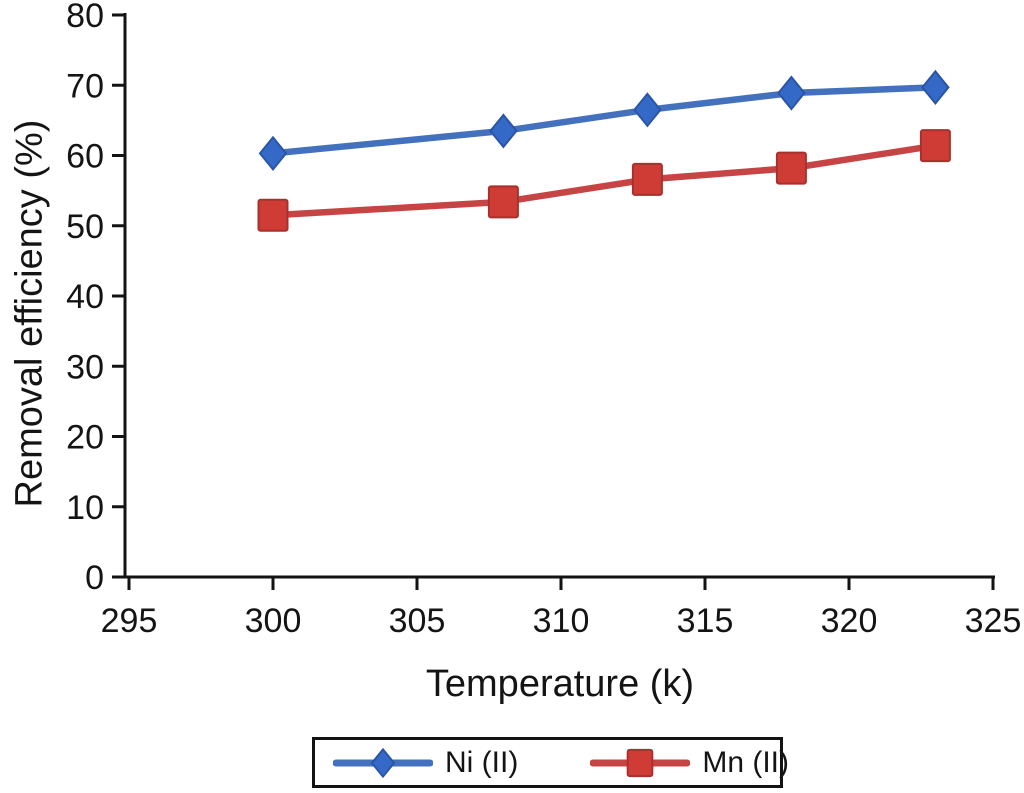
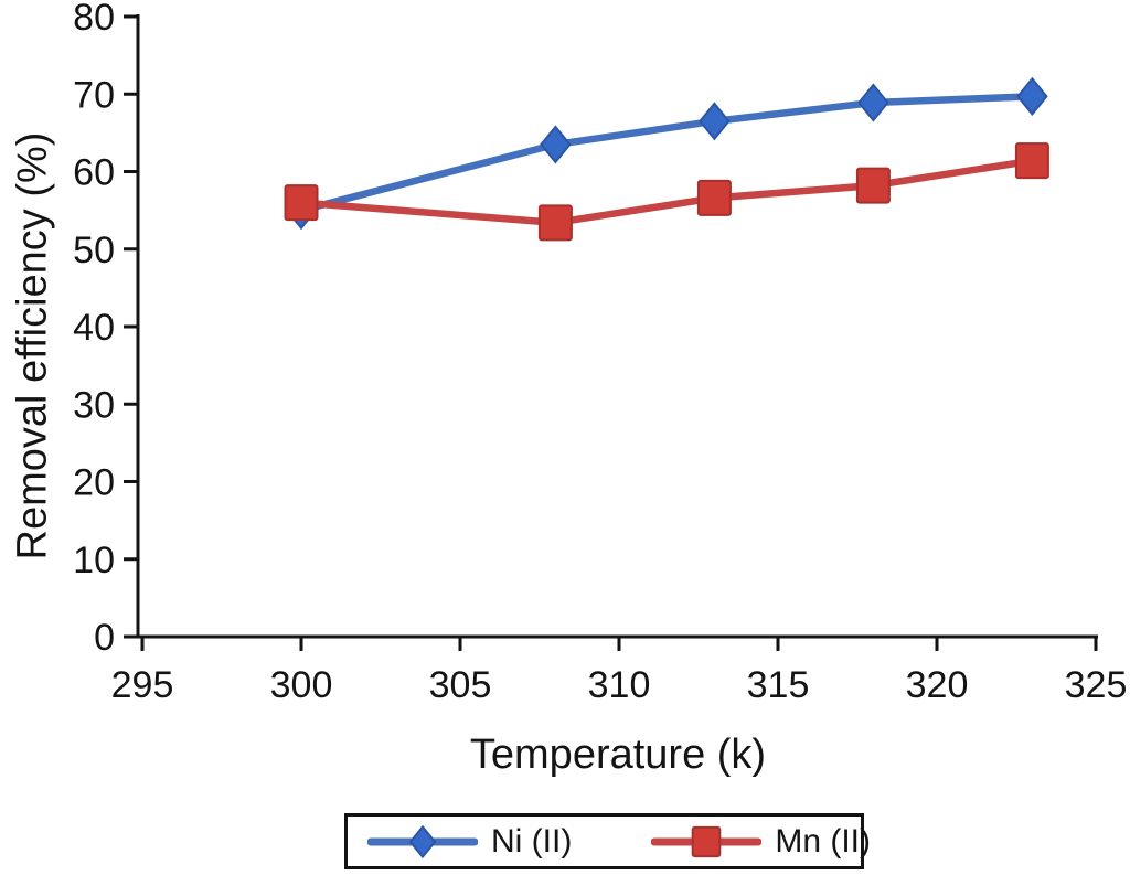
Ni (II)/300: 60 -> 55
Mn (II)/300: 52 -> 56
